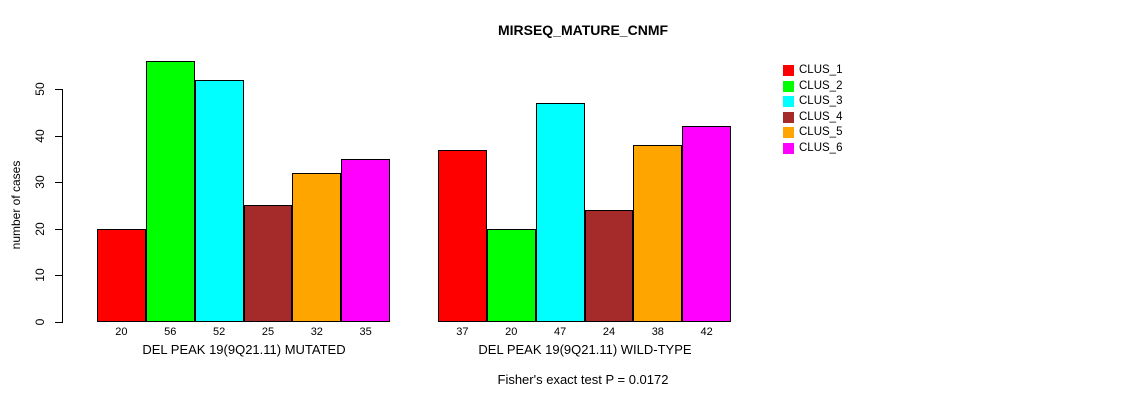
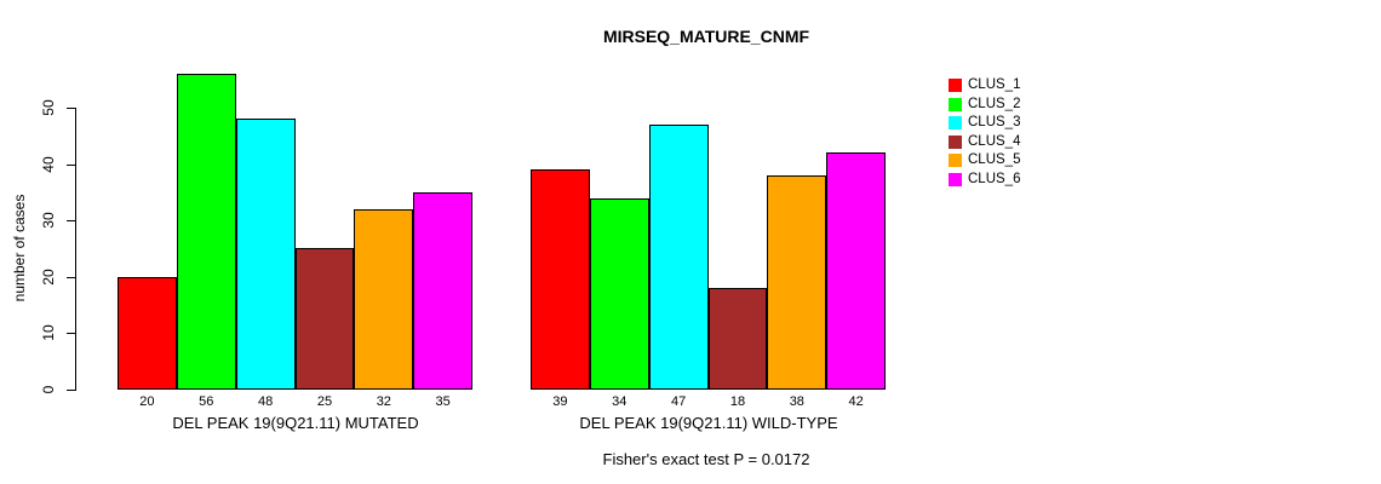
CLUS_3/DEL PEAK 19(9Q21.11) MUTATED: 52 -> 48
CLUS_1/DEL PEAK 19(9Q21.11) WILD-TYPE: 37 -> 39
CLUS_2/DEL PEAK 19(9Q21.11) WILD-TYPE: 20 -> 34
CLUS_4/DEL PEAK 19(9Q21.11) WILD-TYPE: 24 -> 18
